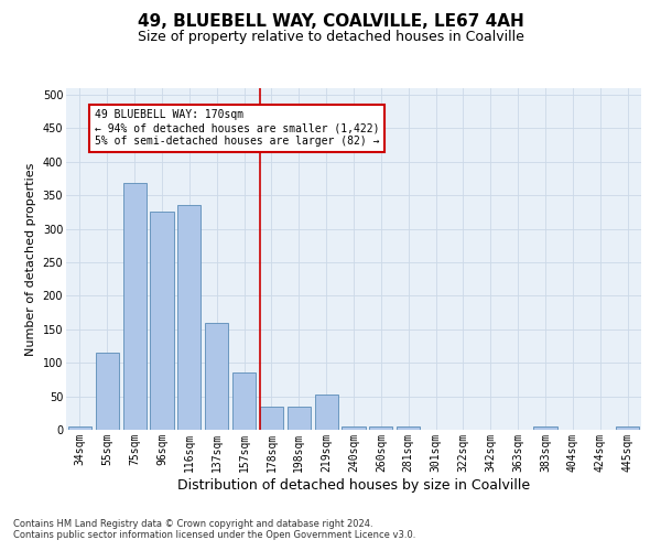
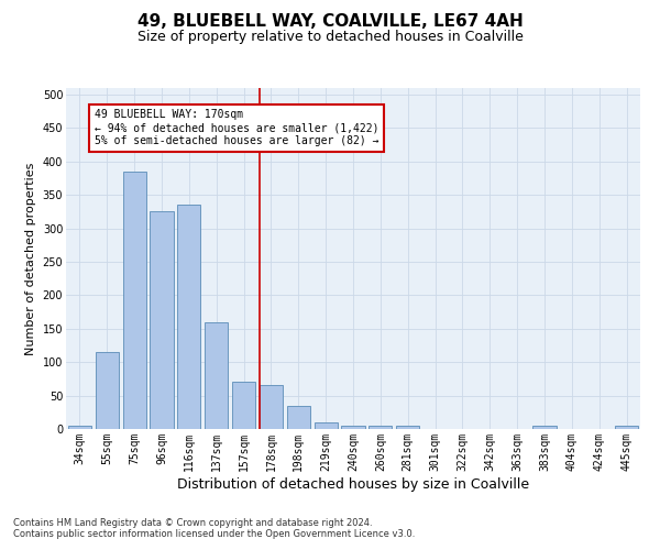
75sqm: 368 -> 385
157sqm: 86 -> 70
178sqm: 34 -> 65
219sqm: 52 -> 10
